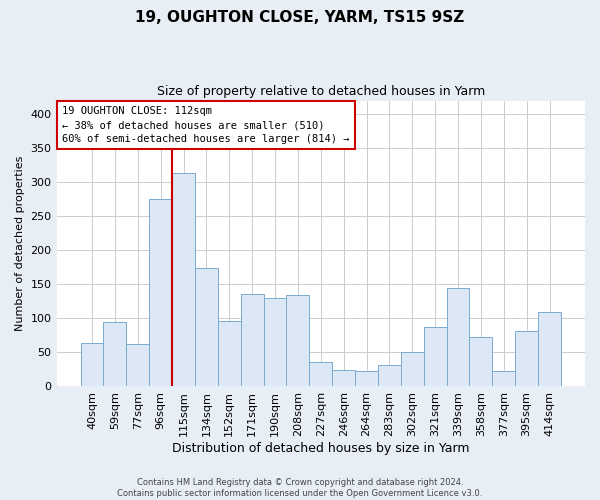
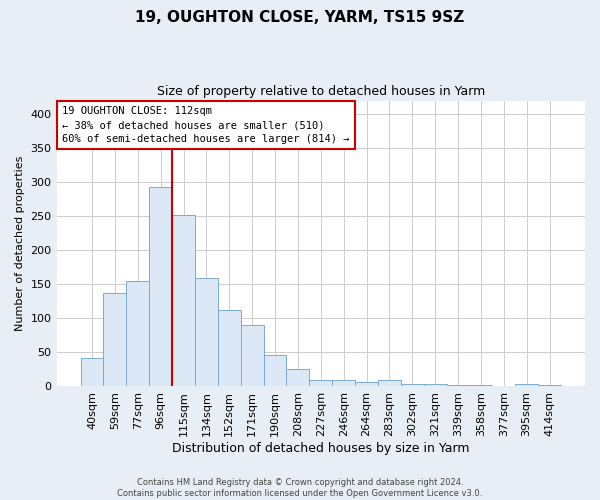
40sqm: 64 -> 42
59sqm: 94 -> 138
77sqm: 62 -> 155
96sqm: 276 -> 293
115sqm: 314 -> 252
134sqm: 174 -> 160
152sqm: 96 -> 112
171sqm: 136 -> 90
190sqm: 130 -> 46
208sqm: 134 -> 25
227sqm: 36 -> 10
246sqm: 24 -> 10
264sqm: 22 -> 6
283sqm: 32 -> 9
302sqm: 50 -> 4
321sqm: 88 -> 3
339sqm: 144 -> 2
358sqm: 72 -> 2
377sqm: 22 -> 1
395sqm: 82 -> 3
414sqm: 110 -> 2
